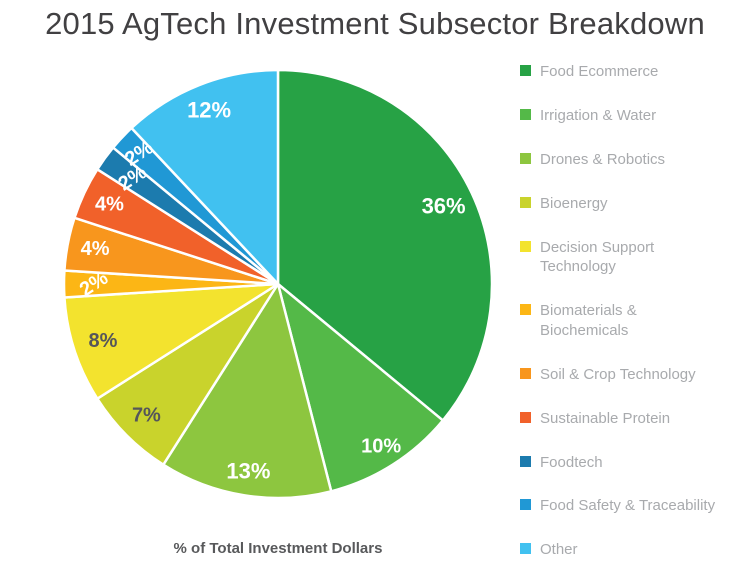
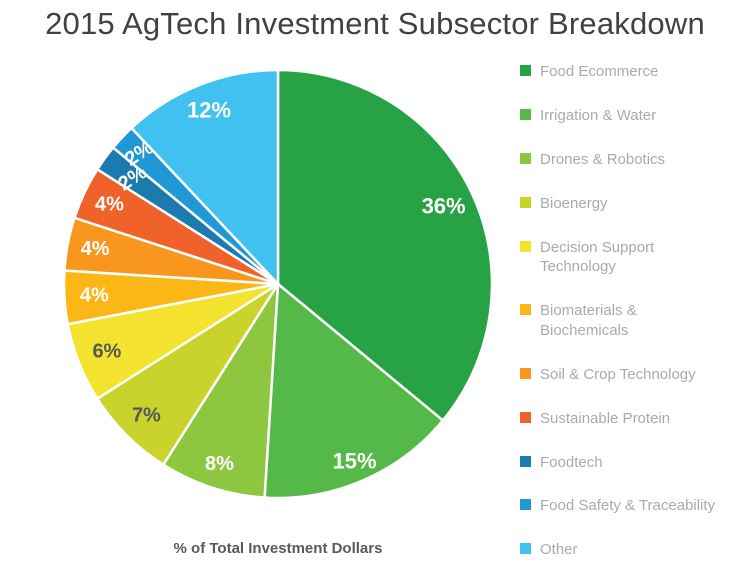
Irrigation & Water: 10% -> 15%
Drones & Robotics: 13% -> 8%
Decision Support Technology: 8% -> 6%
Biomaterials & Biochemicals: 2% -> 4%
